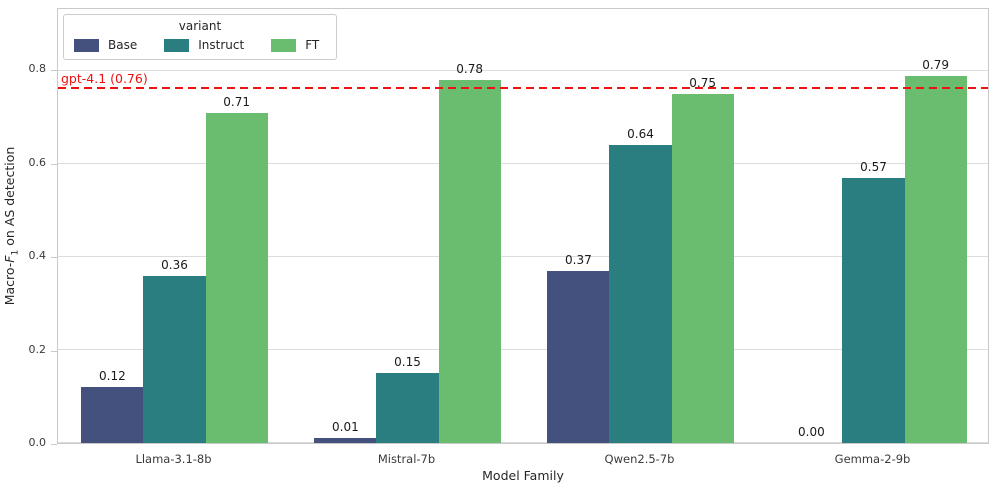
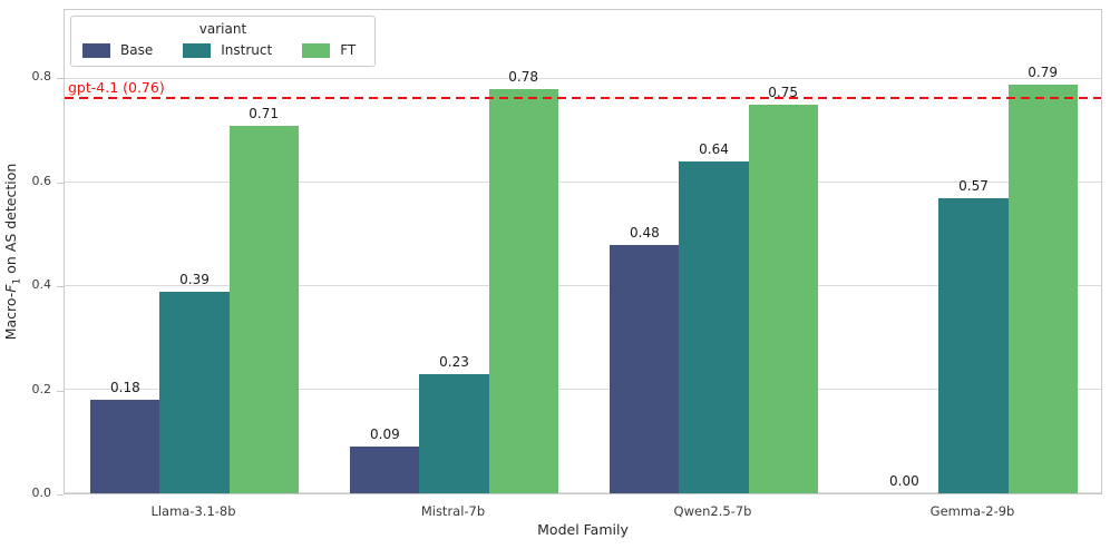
Base/Llama-3.1-8b: 0.12 -> 0.18
Instruct/Llama-3.1-8b: 0.36 -> 0.39
Base/Mistral-7b: 0.01 -> 0.09
Instruct/Mistral-7b: 0.15 -> 0.23
Base/Qwen2.5-7b: 0.37 -> 0.48
